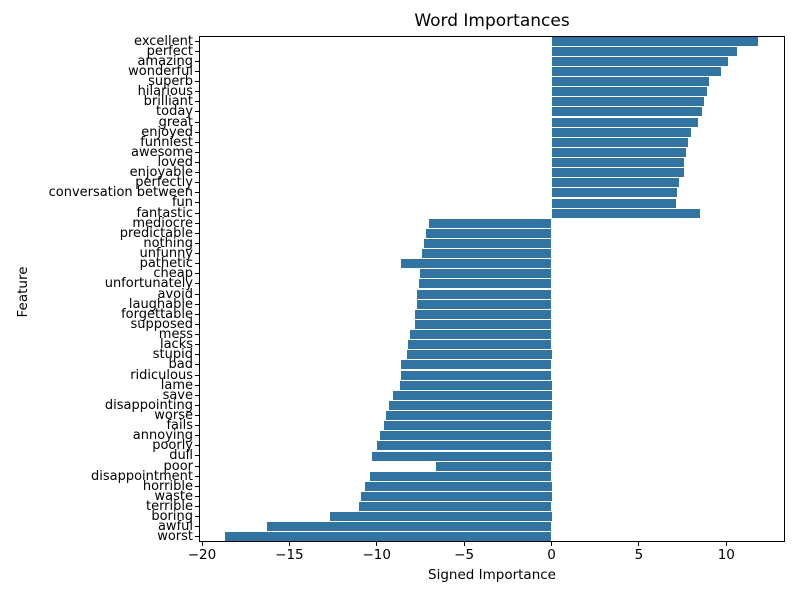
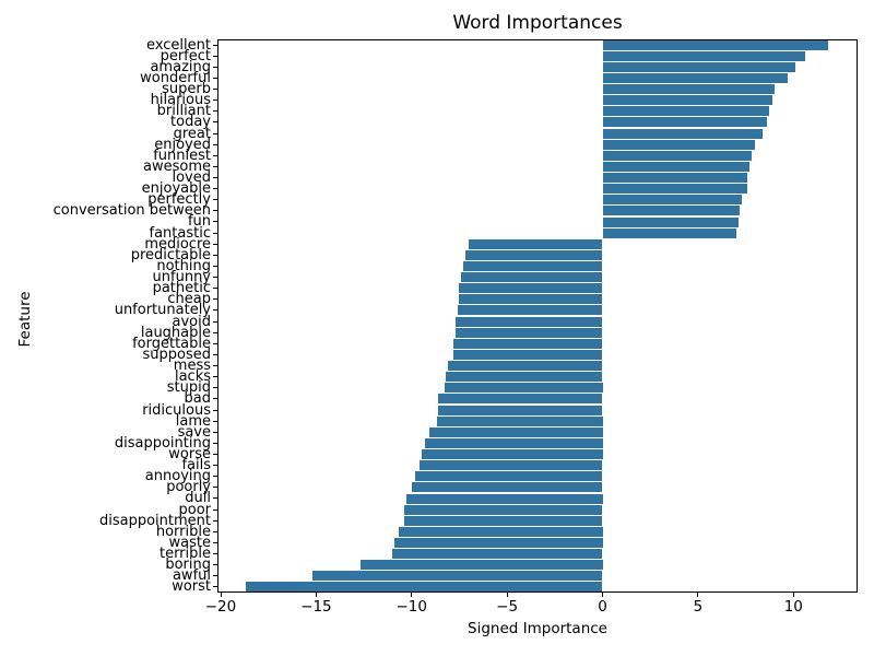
fantastic: 8.5 -> 7.0
pathetic: -8.6 -> -7.5
poor: -6.6 -> -10.4
awful: -16.3 -> -15.2
